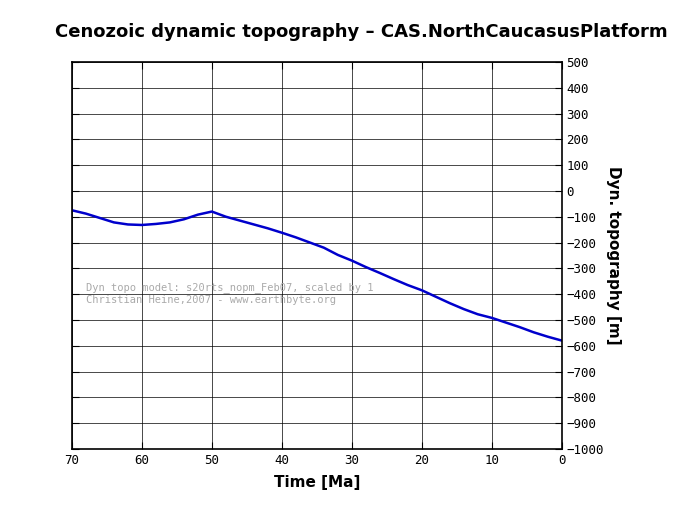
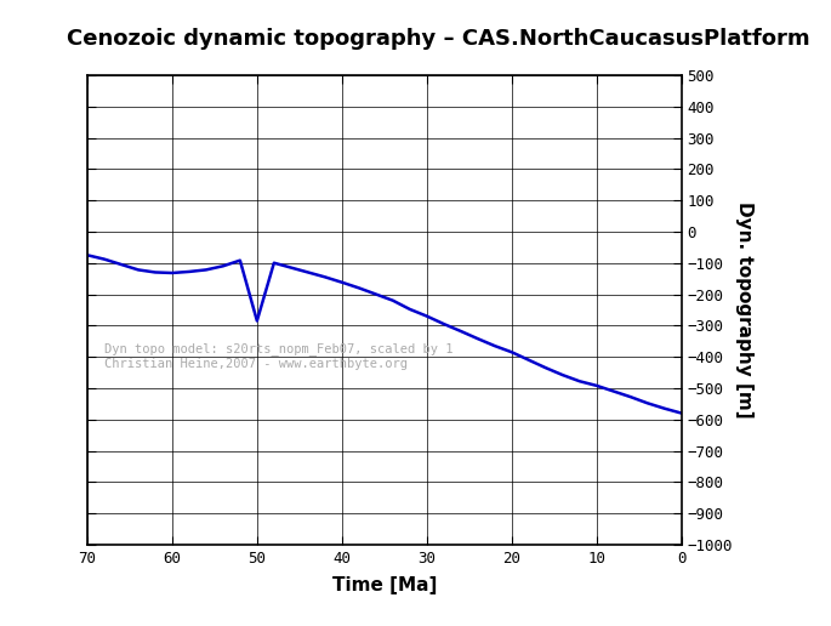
50: -80 -> -285
